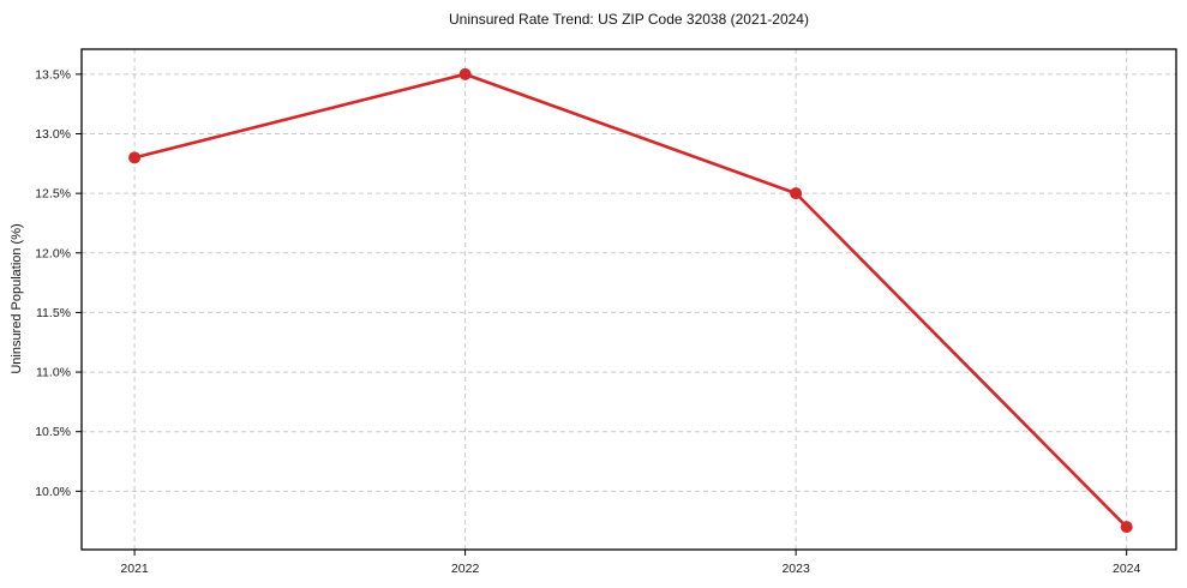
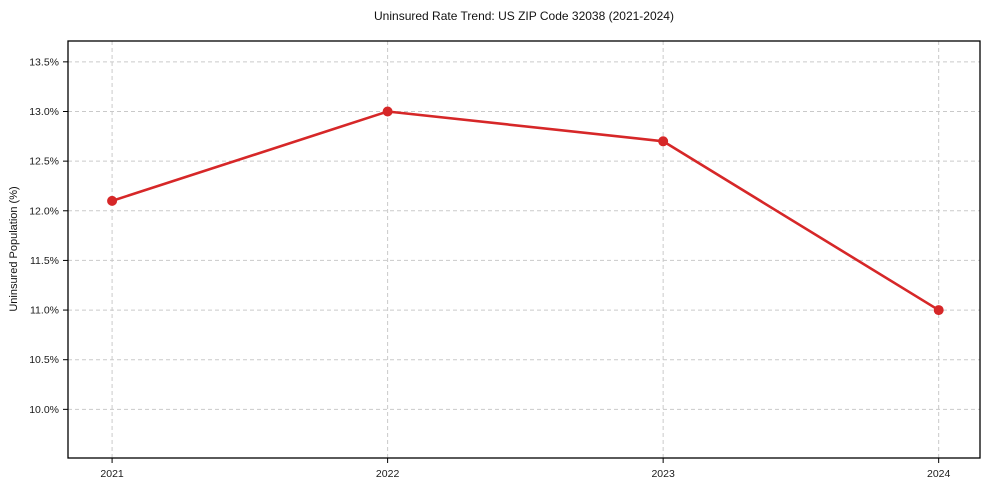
2021: 12.8% -> 12.1%
2022: 13.5% -> 13.0%
2023: 12.5% -> 12.7%
2024: 9.7% -> 11.0%
